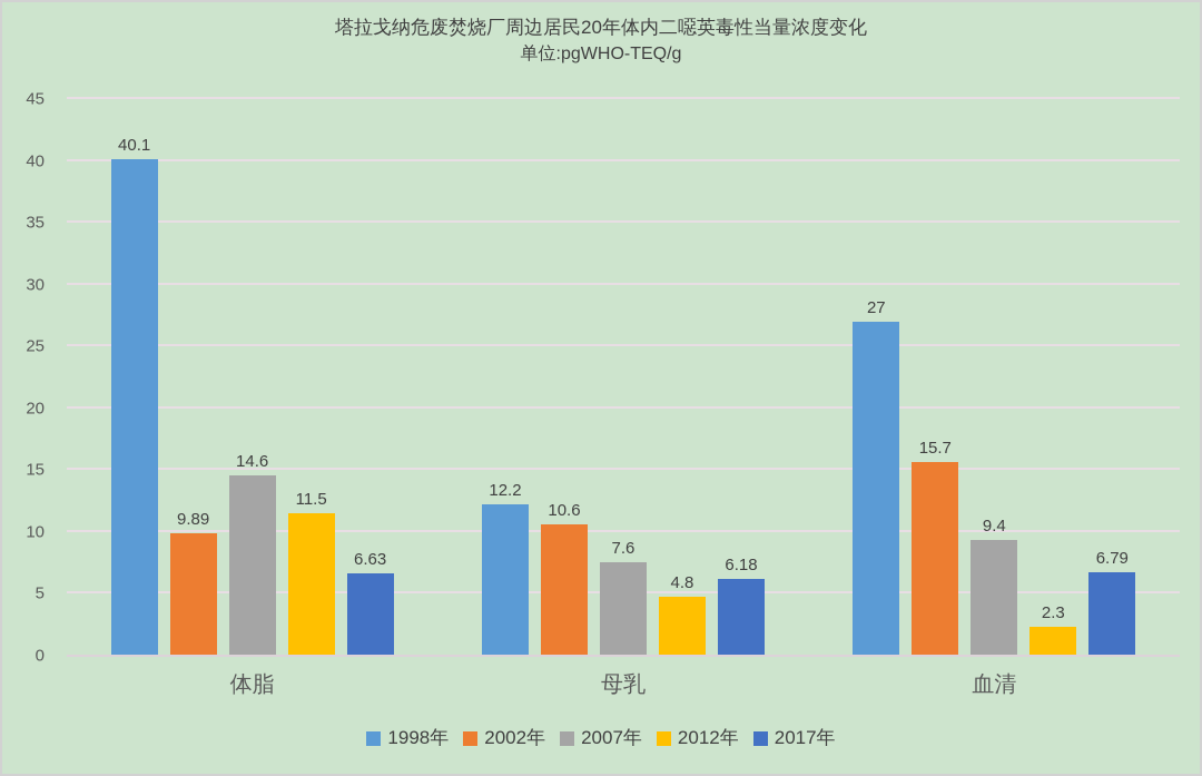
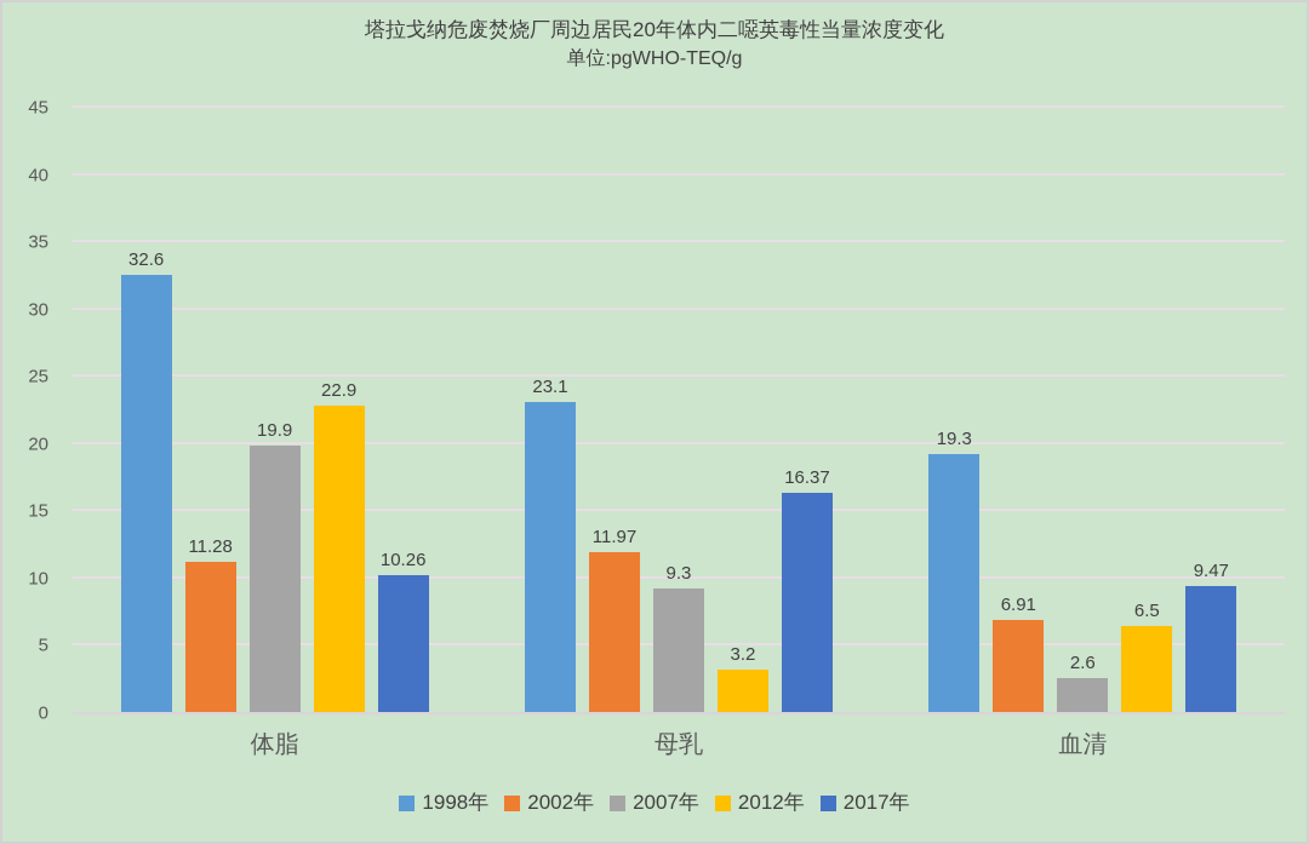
1998年/体脂: 40.1 -> 32.6
2002年/体脂: 9.89 -> 11.28
2007年/体脂: 14.6 -> 19.9
2012年/体脂: 11.5 -> 22.9
2017年/体脂: 6.63 -> 10.26
1998年/母乳: 12.2 -> 23.1
2002年/母乳: 10.6 -> 11.97
2007年/母乳: 7.6 -> 9.3
2012年/母乳: 4.8 -> 3.2
2017年/母乳: 6.18 -> 16.37
1998年/血清: 27 -> 19.3
2002年/血清: 15.7 -> 6.91
2007年/血清: 9.4 -> 2.6
2012年/血清: 2.3 -> 6.5
2017年/血清: 6.79 -> 9.47
